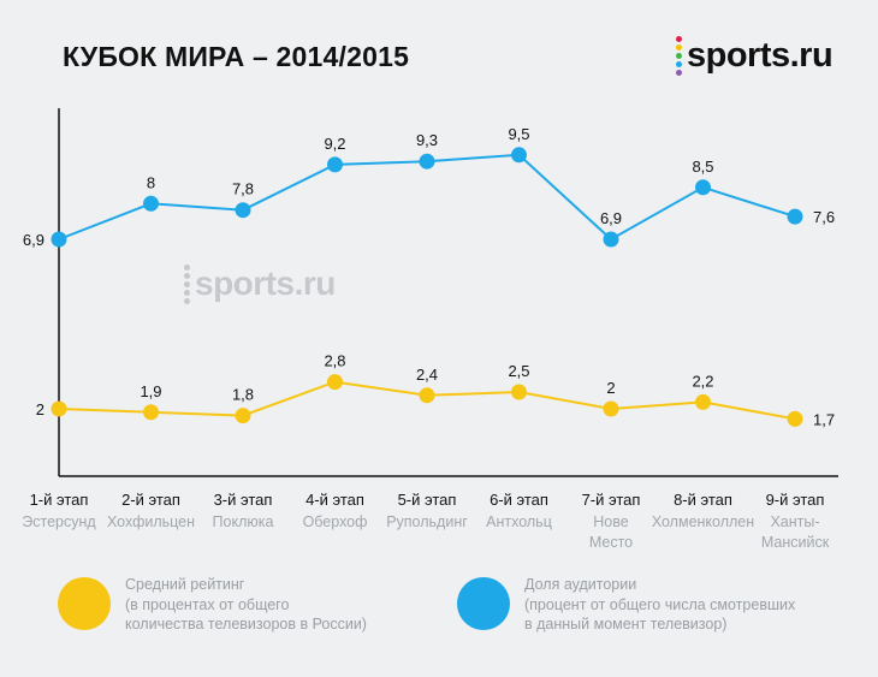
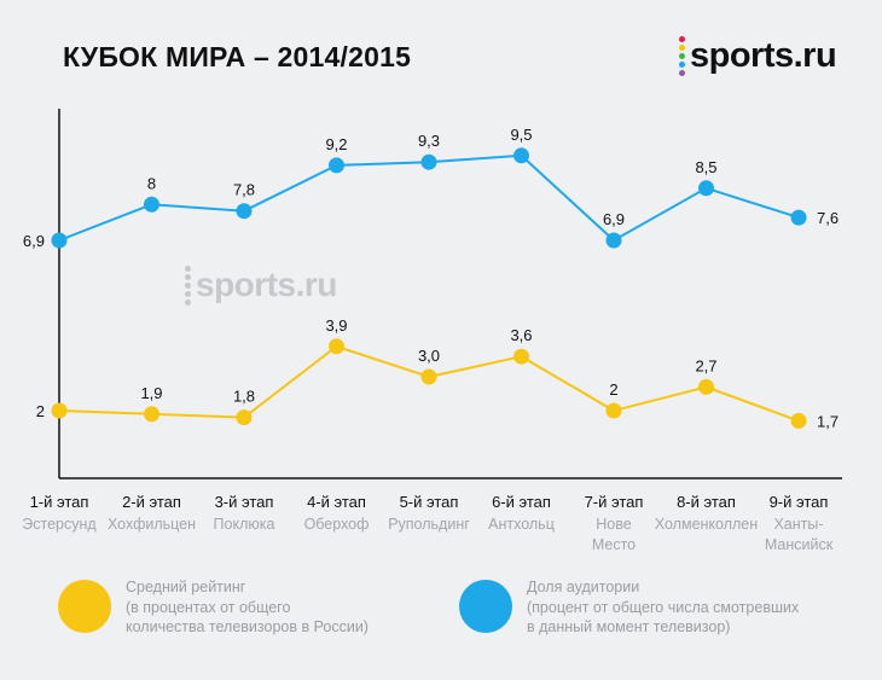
Средний рейтинг/4-й этап: 2,8 -> 3,9
Средний рейтинг/5-й этап: 2,4 -> 3,0
Средний рейтинг/6-й этап: 2,5 -> 3,6
Средний рейтинг/8-й этап: 2,2 -> 2,7
